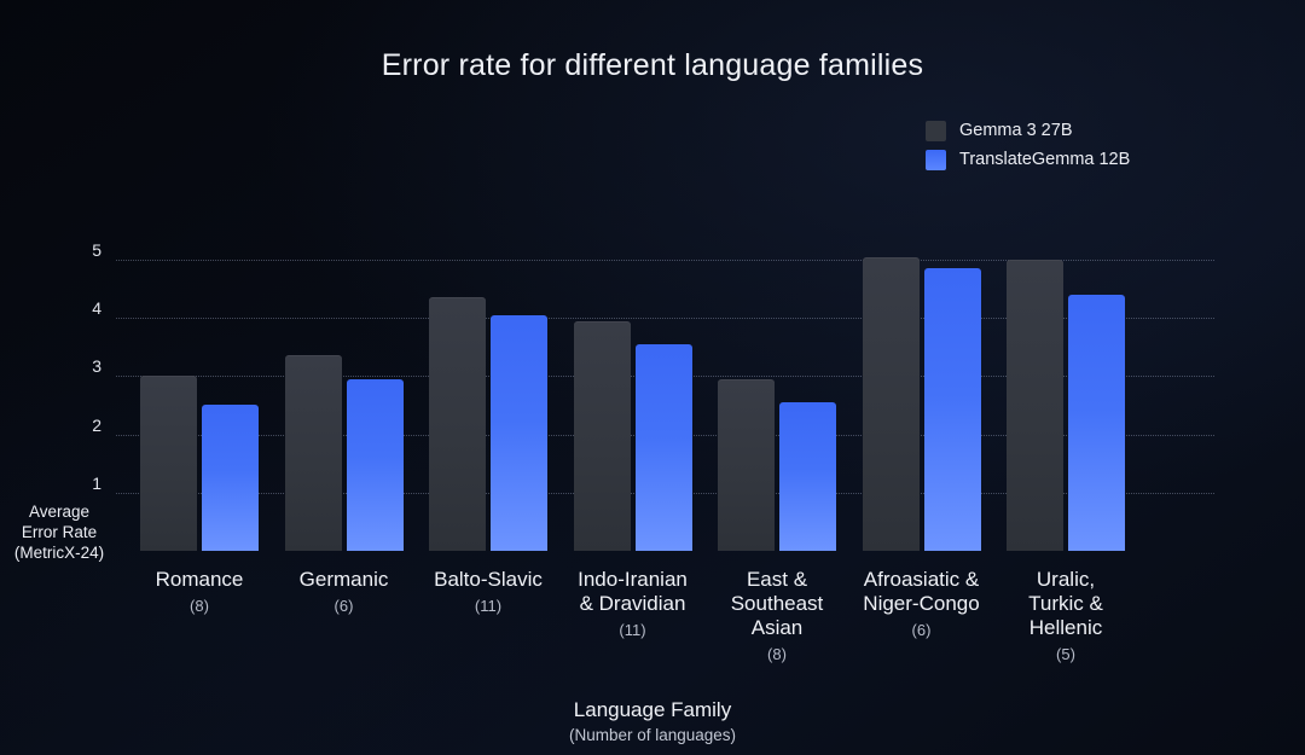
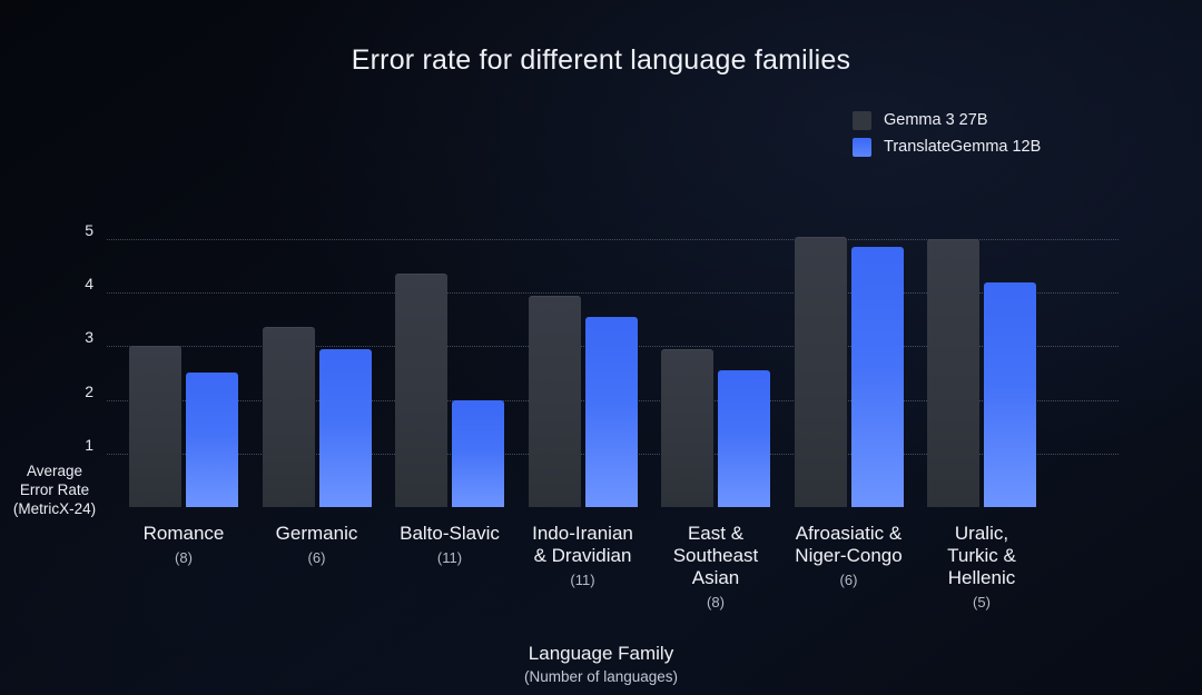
TranslateGemma 12B/Balto-Slavic: 4.0 -> 2.0
TranslateGemma 12B/Uralic, Turkic & Hellenic: 4.4 -> 4.2
